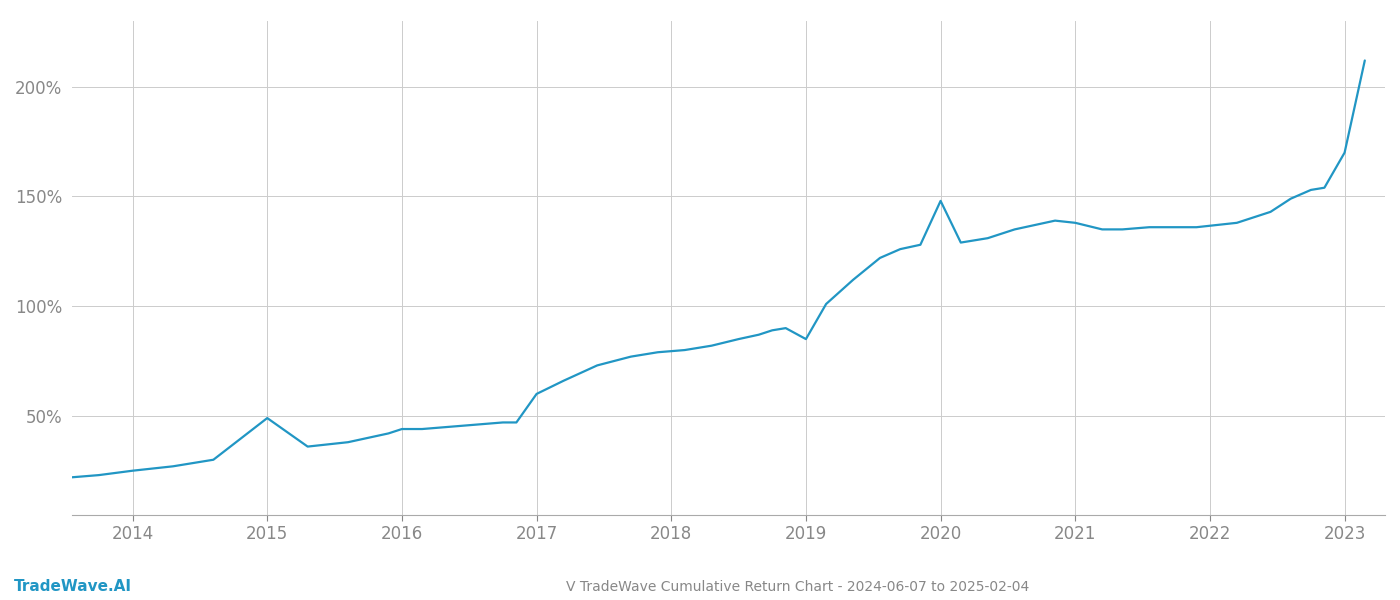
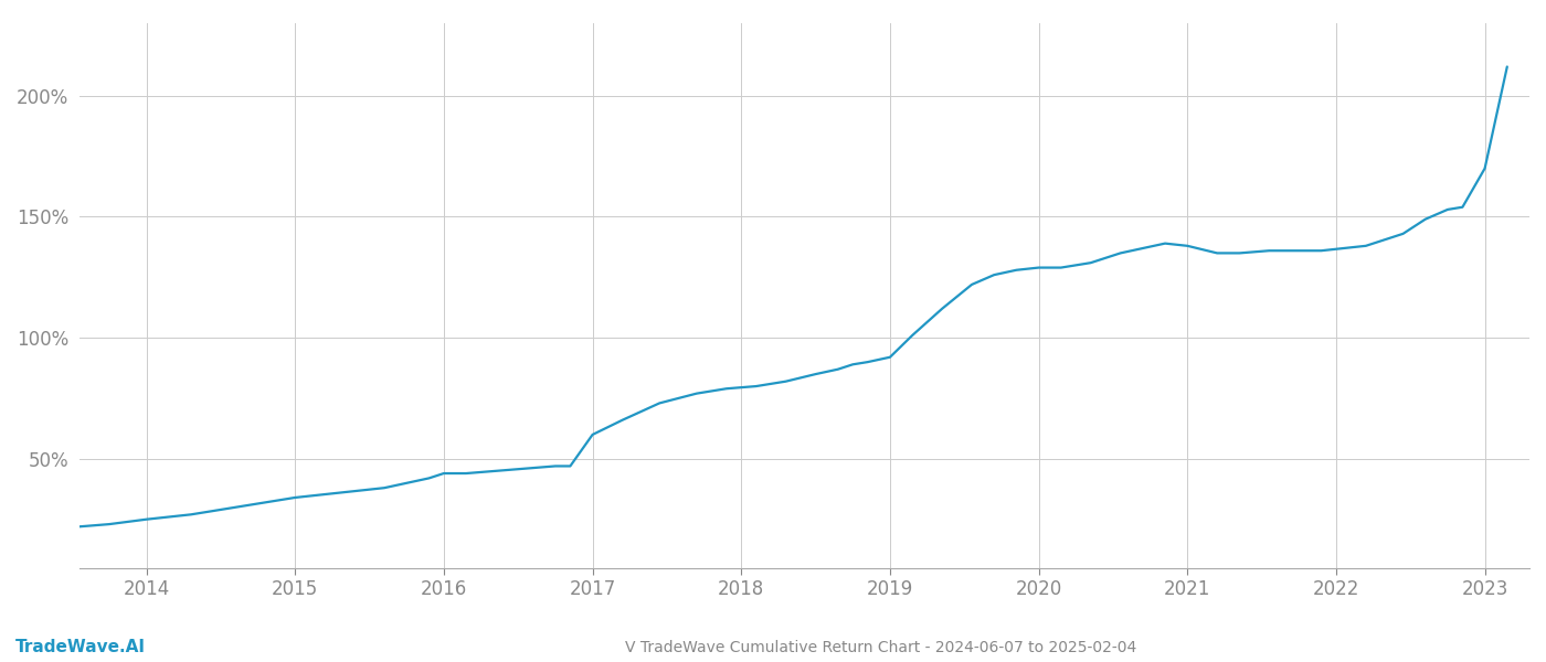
2015: 49% -> 34%
2019: 85% -> 92%
2020: 148% -> 129%
